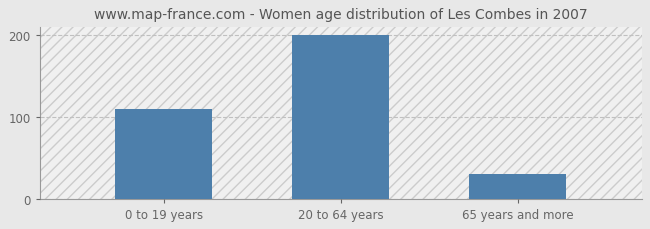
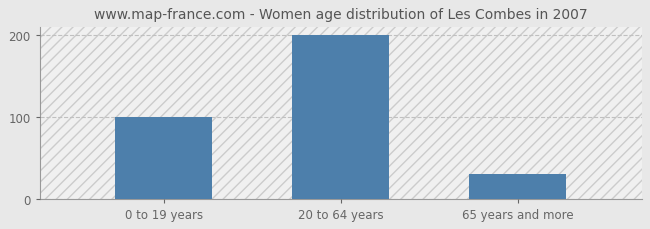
0 to 19 years: 110 -> 100
